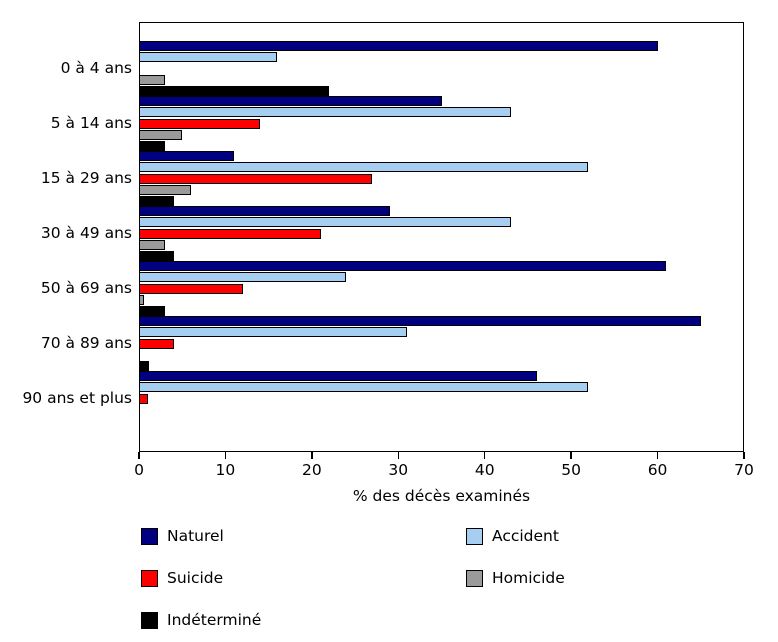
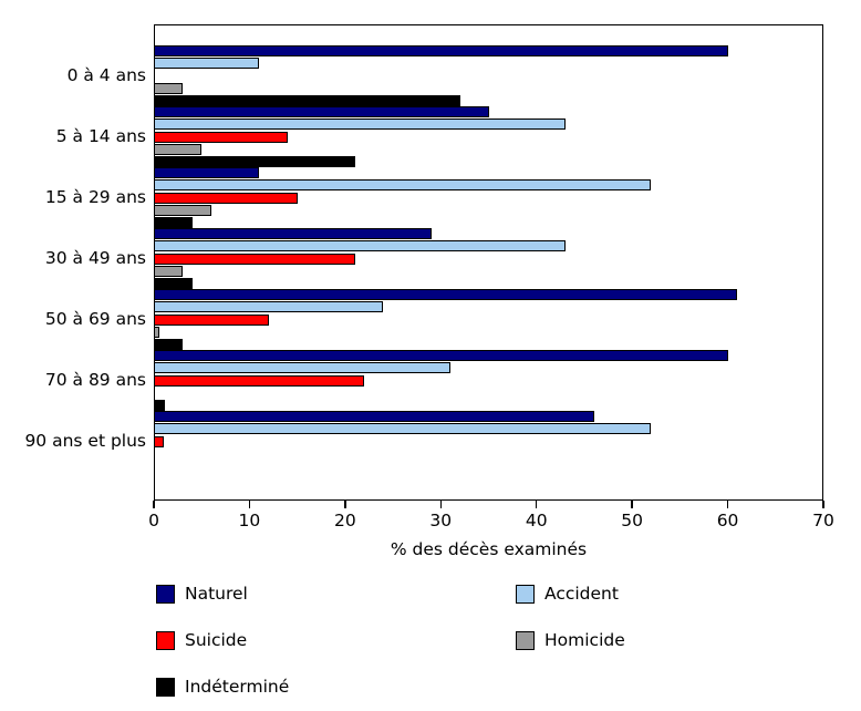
Accident/0 à 4 ans: 16 -> 11
Indéterminé/0 à 4 ans: 22 -> 32
Indéterminé/5 à 14 ans: 3 -> 21
Suicide/15 à 29 ans: 27 -> 15
Naturel/70 à 89 ans: 65 -> 60
Suicide/70 à 89 ans: 4 -> 22
